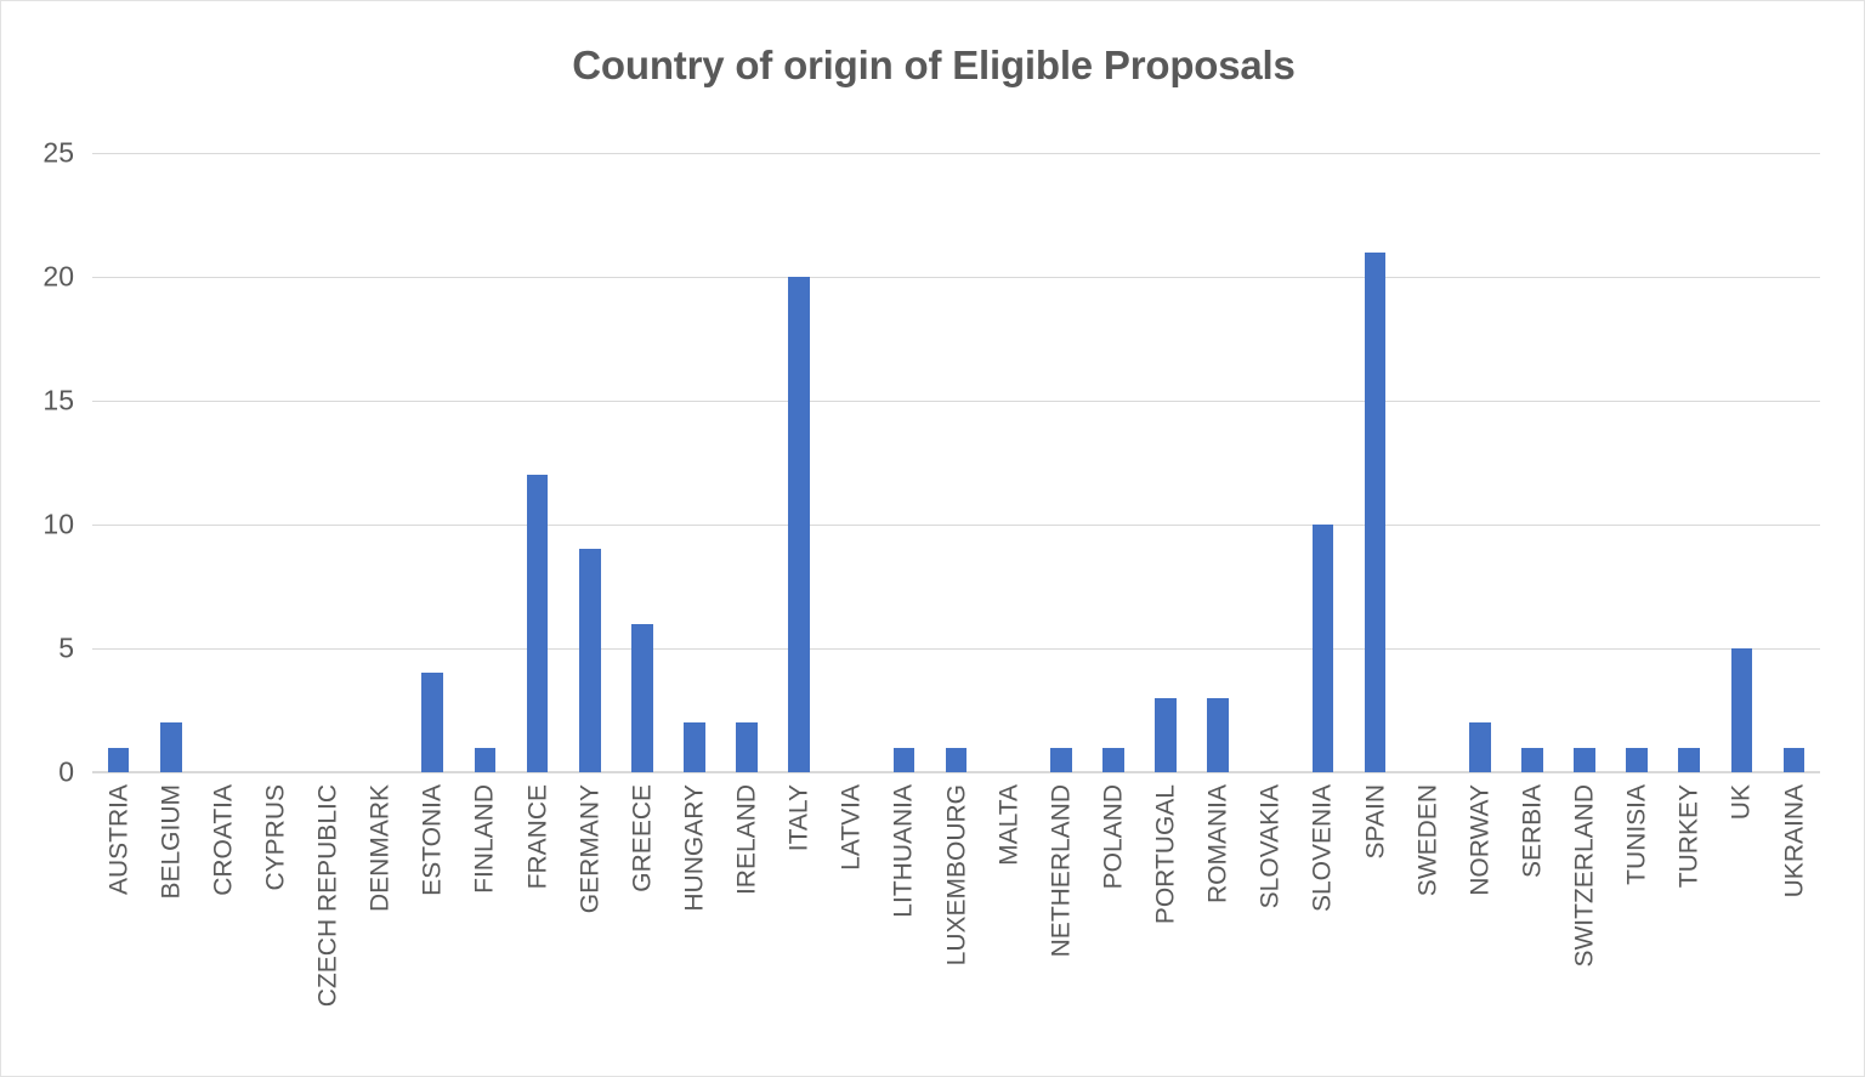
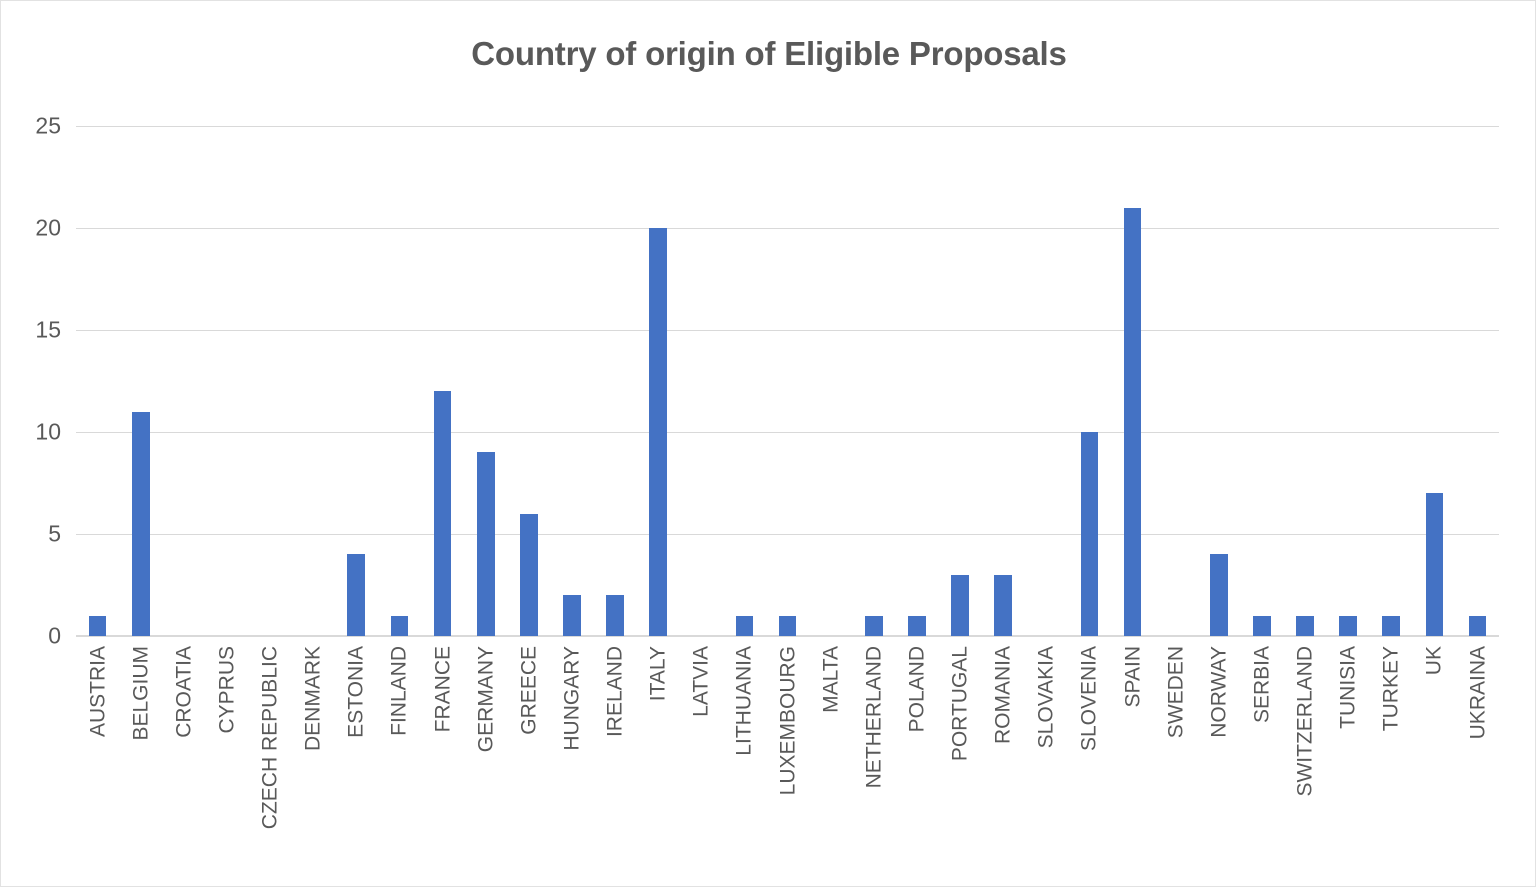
BELGIUM: 2 -> 11
NORWAY: 2 -> 4
UK: 5 -> 7
